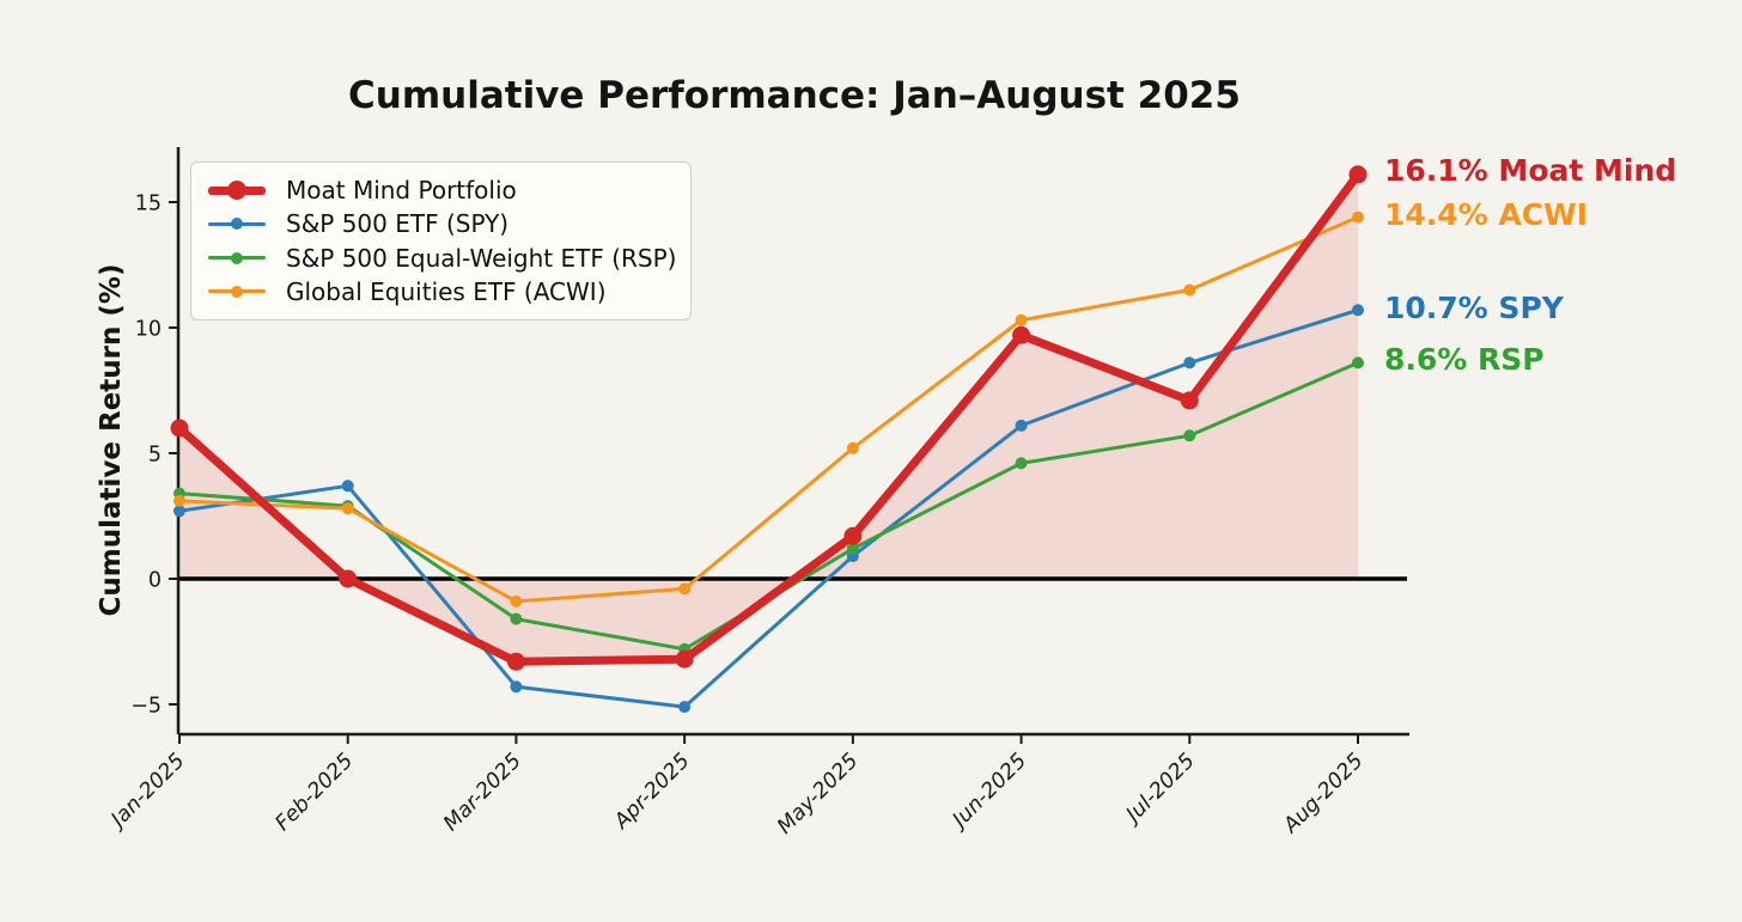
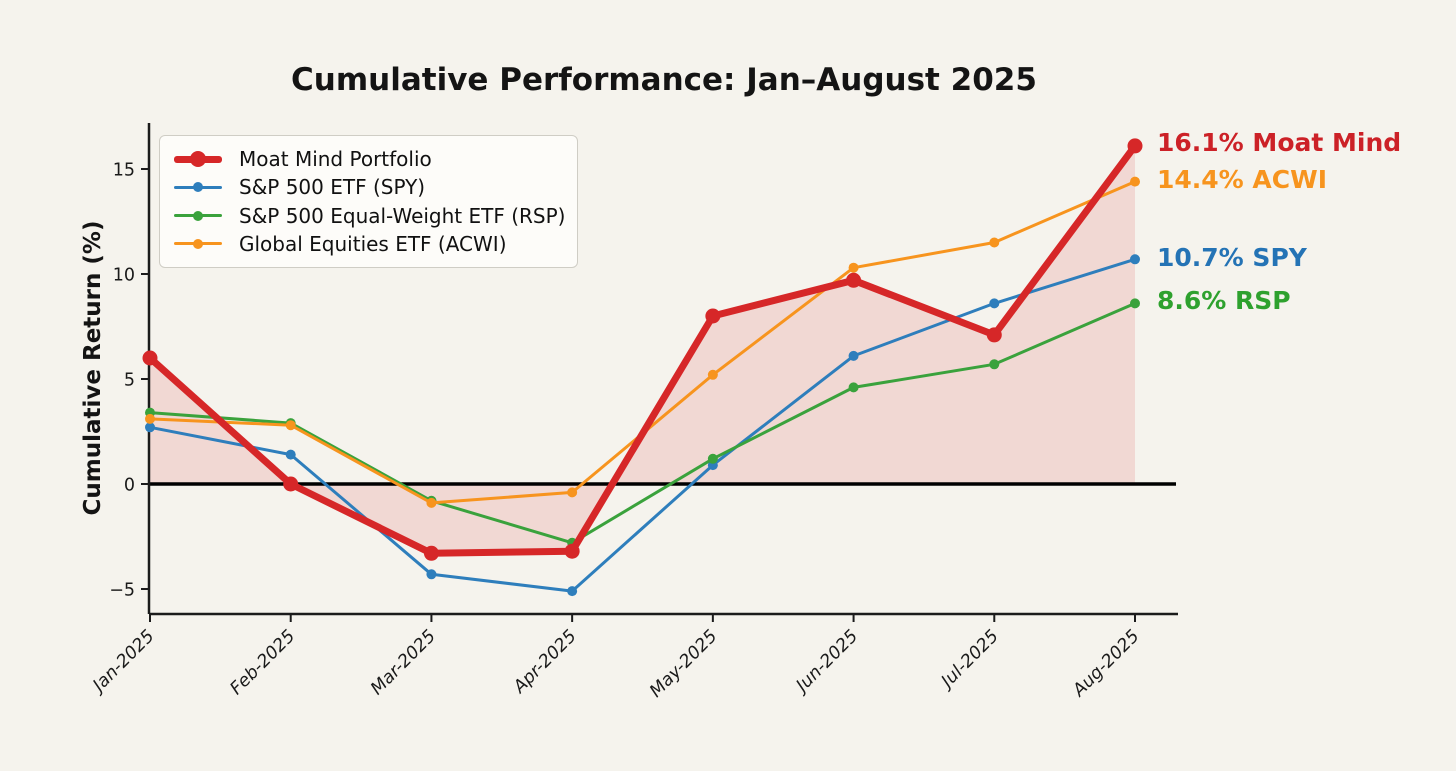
S&P 500 ETF (SPY)/Feb-2025: 3.7 -> 1.4
S&P 500 Equal-Weight ETF (RSP)/Mar-2025: -1.6 -> -0.8
Moat Mind Portfolio/May-2025: 1.7 -> 8.0
